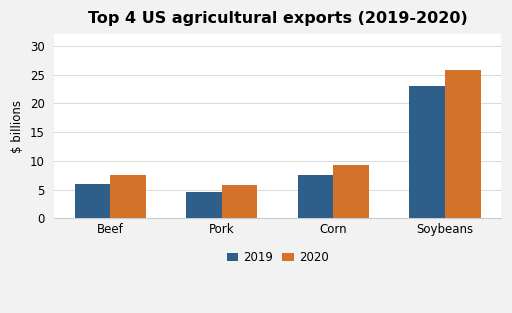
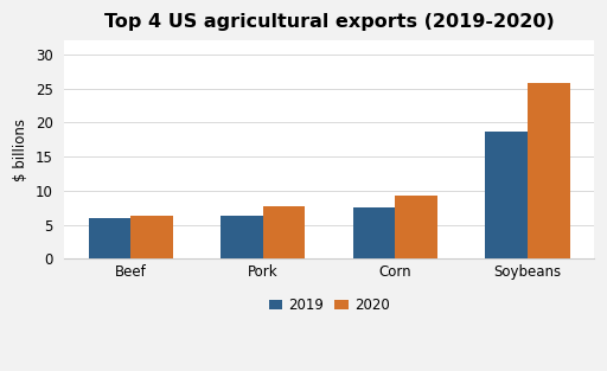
2020/Beef: 7.6 -> 6.4
2019/Pork: 4.6 -> 6.4
2020/Pork: 5.8 -> 7.7
2019/Soybeans: 23.0 -> 18.6
